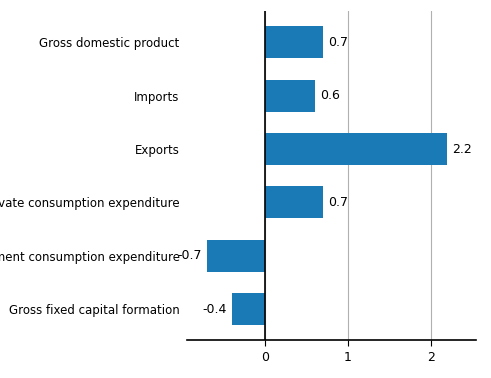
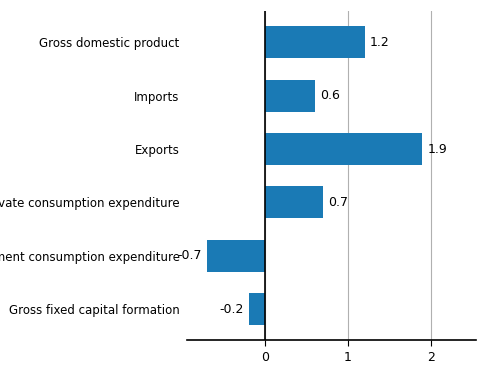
Gross domestic product: 0.7 -> 1.2
Exports: 2.2 -> 1.9
Gross fixed capital formation: -0.4 -> -0.2
